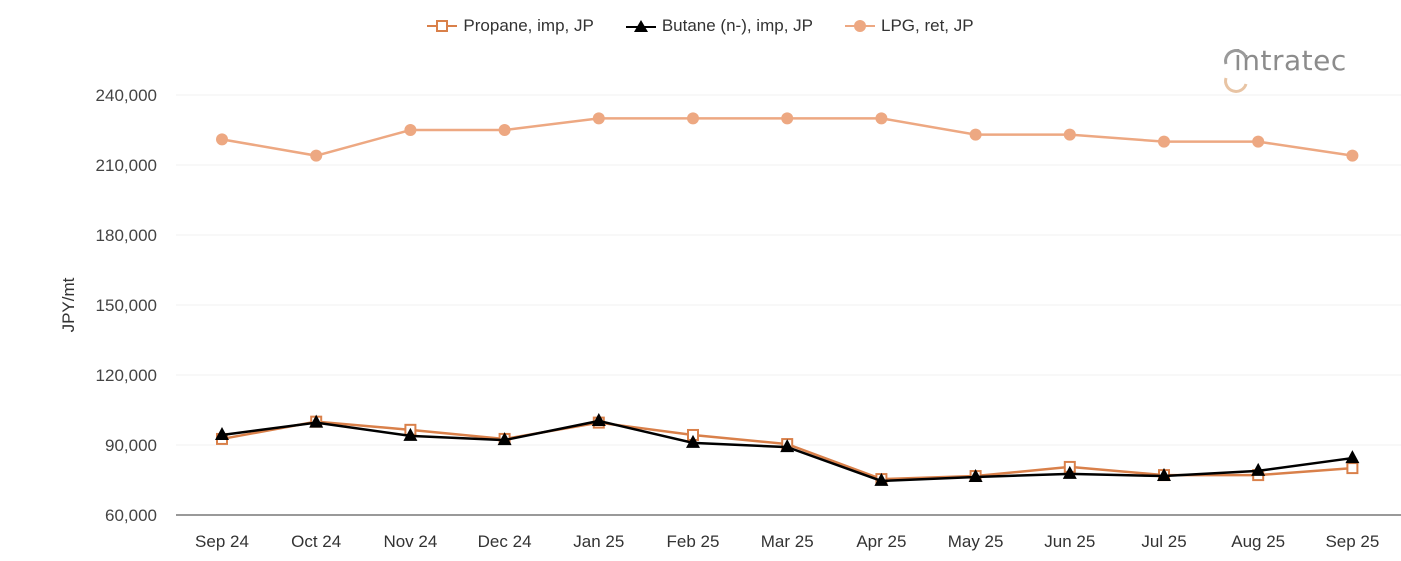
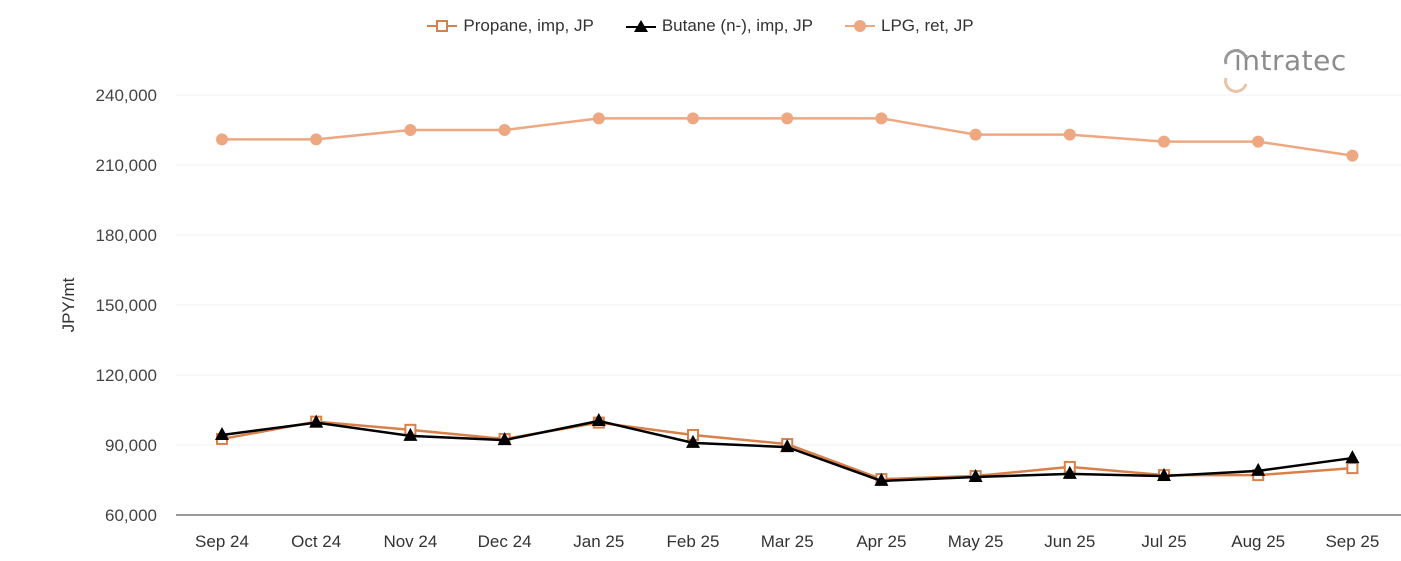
LPG, ret, JP/Oct 24: 214000 -> 221000
